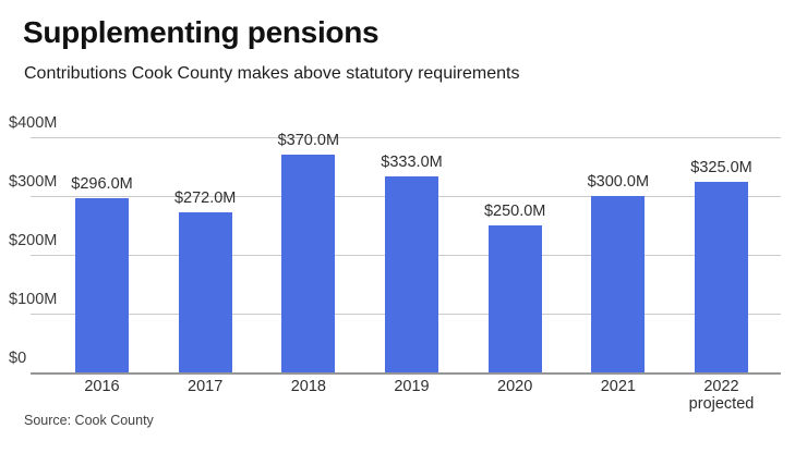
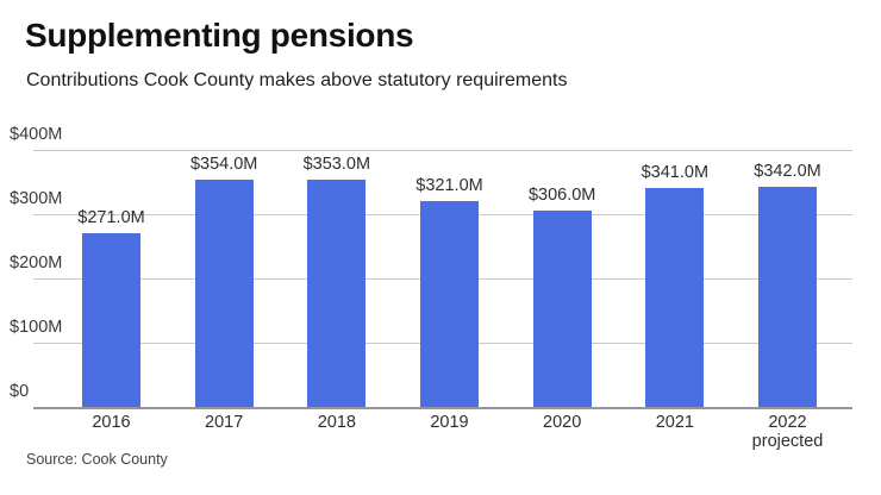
2016: $296.0M -> $271.0M
2017: $272.0M -> $354.0M
2018: $370.0M -> $353.0M
2019: $333.0M -> $321.0M
2020: $250.0M -> $306.0M
2021: $300.0M -> $341.0M
2022: $325.0M -> $342.0M
